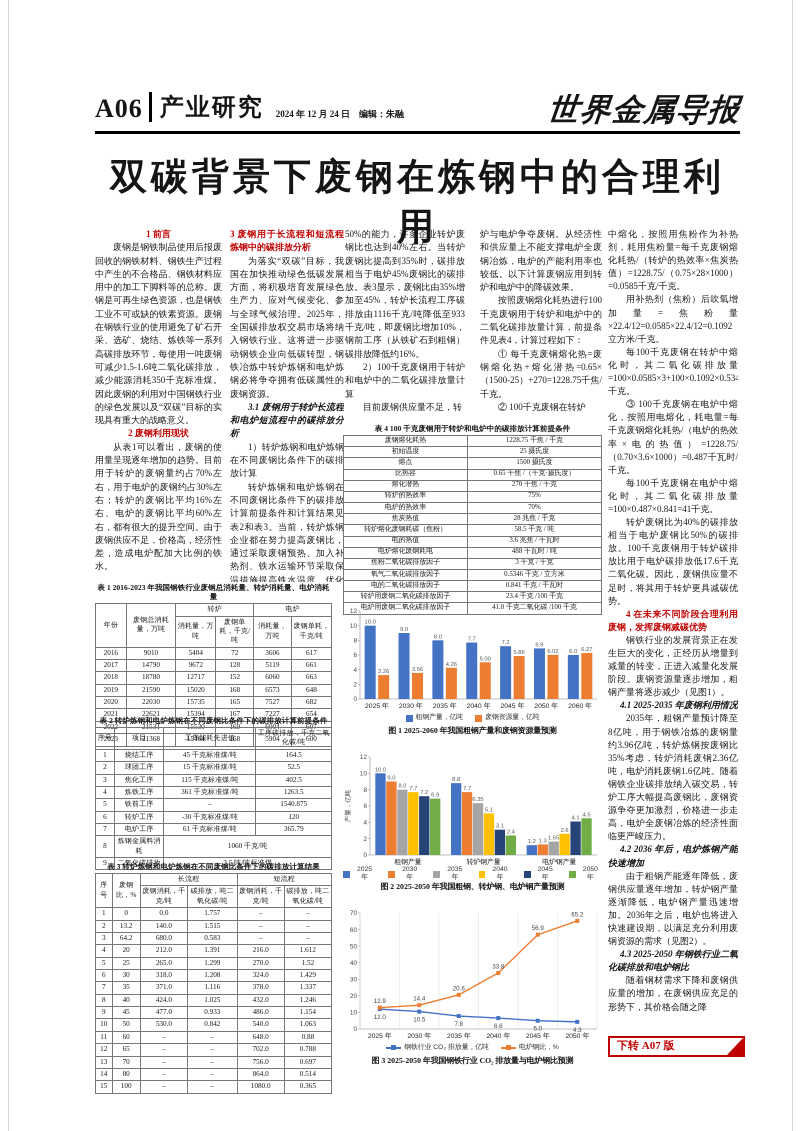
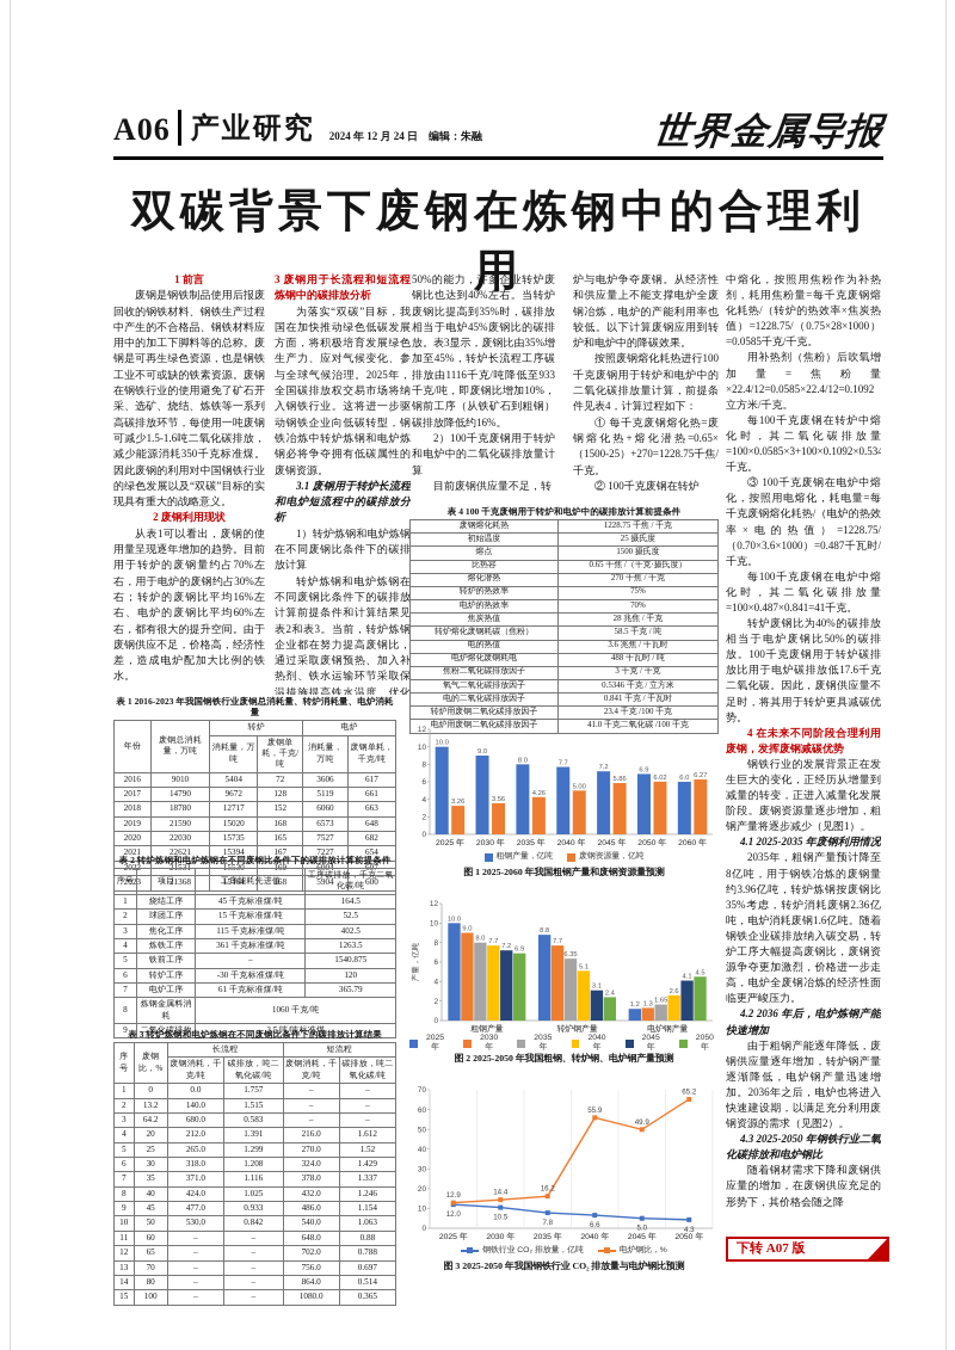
图 3 2025-2050 年我国钢铁行业 CO₂ 排放量与电炉钢比预测/电炉钢比，%/2035 年: 20.6 -> 16.2
图 3 2025-2050 年我国钢铁行业 CO₂ 排放量与电炉钢比预测/电炉钢比，%/2040 年: 33.8 -> 55.9
图 3 2025-2050 年我国钢铁行业 CO₂ 排放量与电炉钢比预测/电炉钢比，%/2045 年: 56.9 -> 49.9
